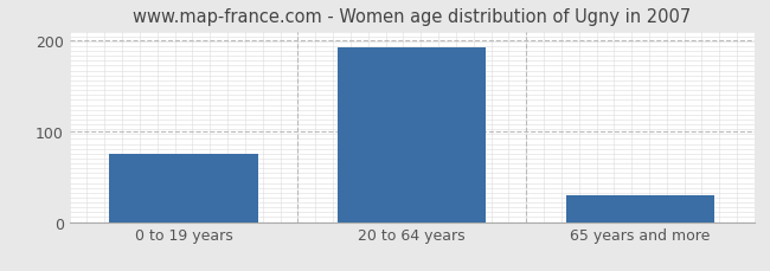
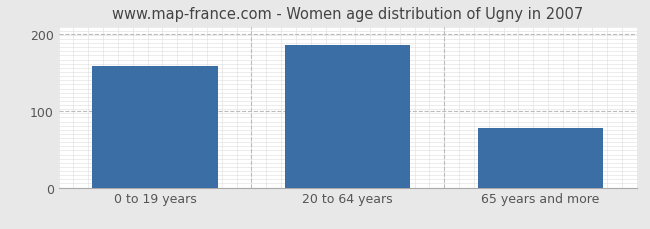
0 to 19 years: 75 -> 158
20 to 64 years: 193 -> 186
65 years and more: 30 -> 78
